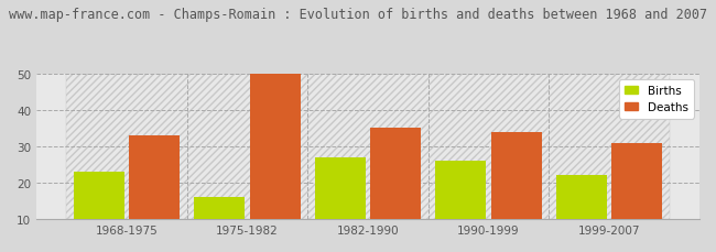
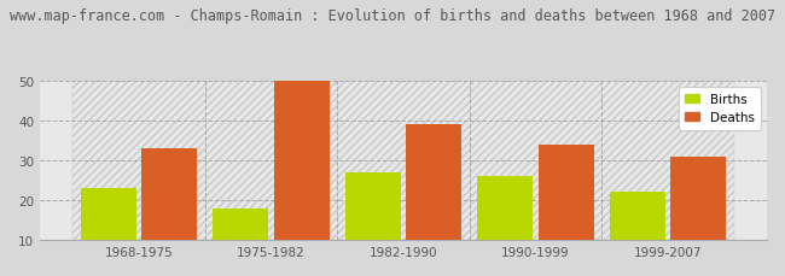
Births/1975-1982: 16 -> 18
Deaths/1982-1990: 35 -> 39
